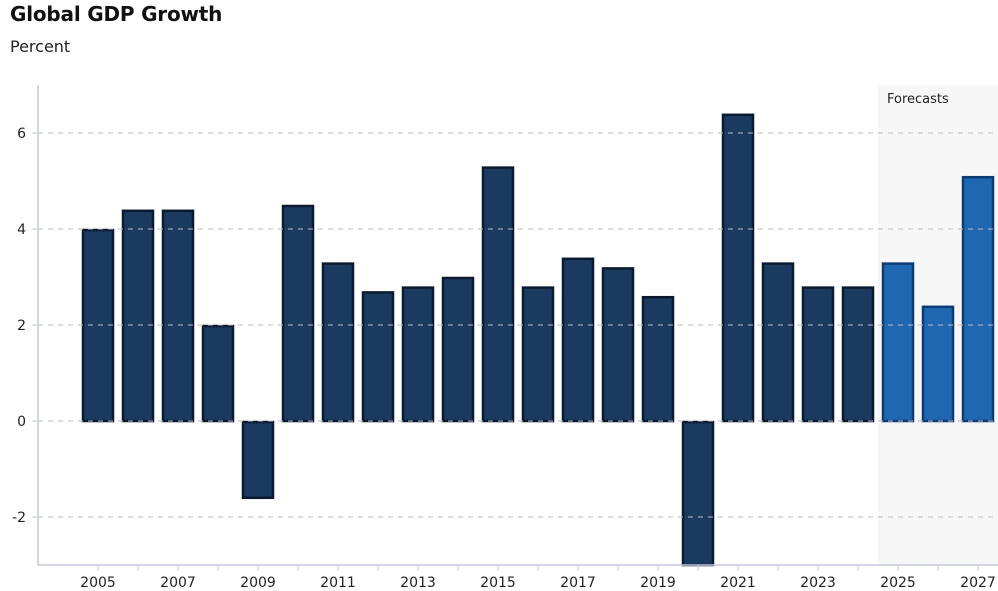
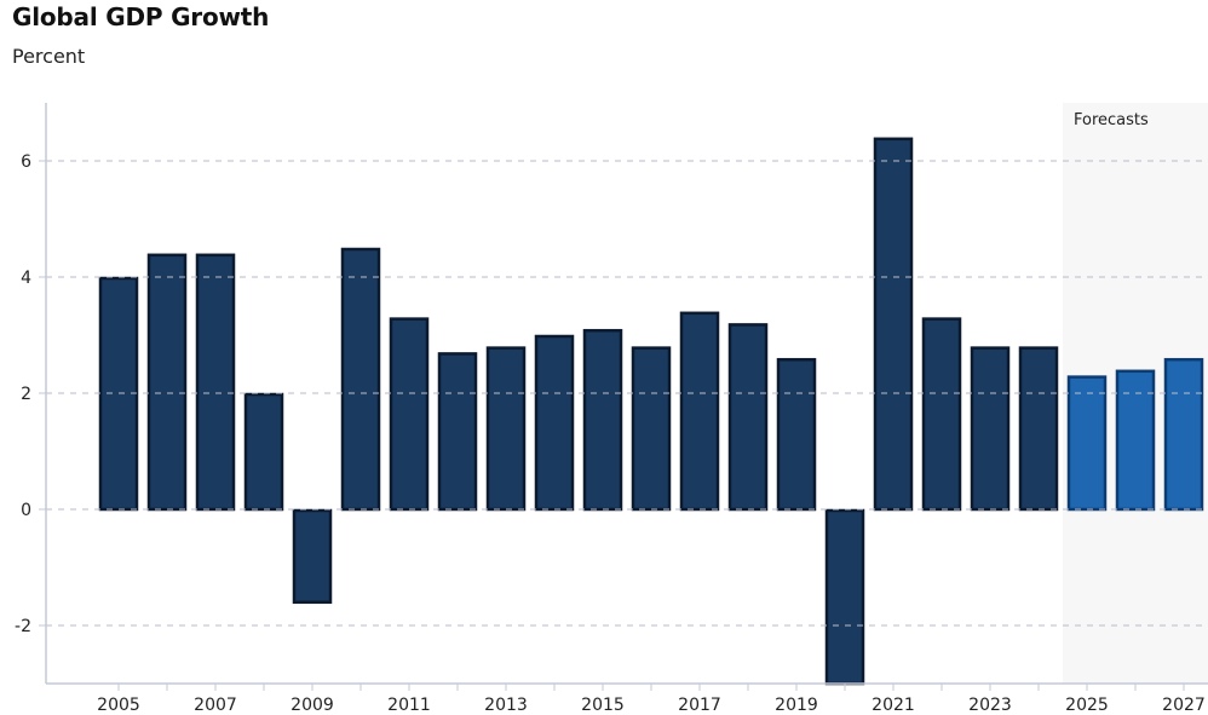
2015: 5.3 -> 3.1
2025: 3.3 -> 2.3
2027: 5.1 -> 2.6
